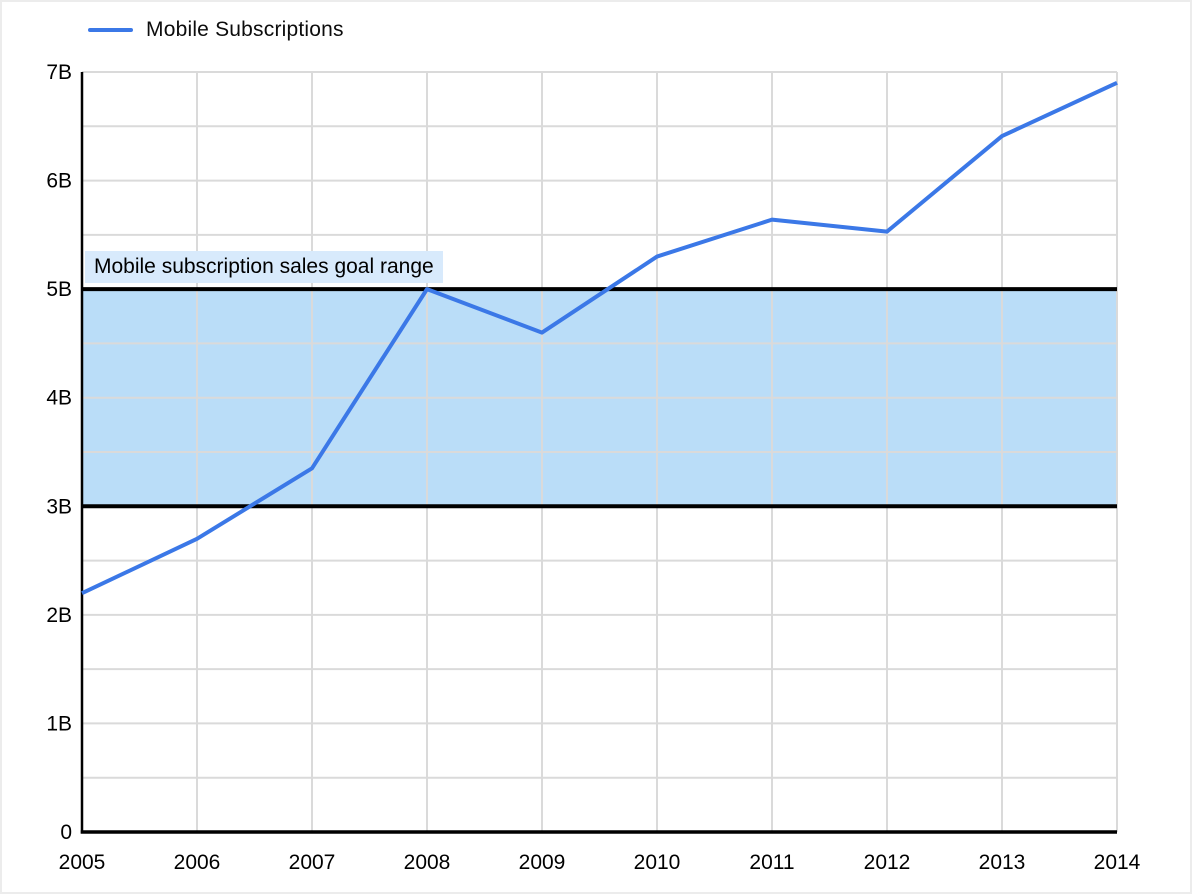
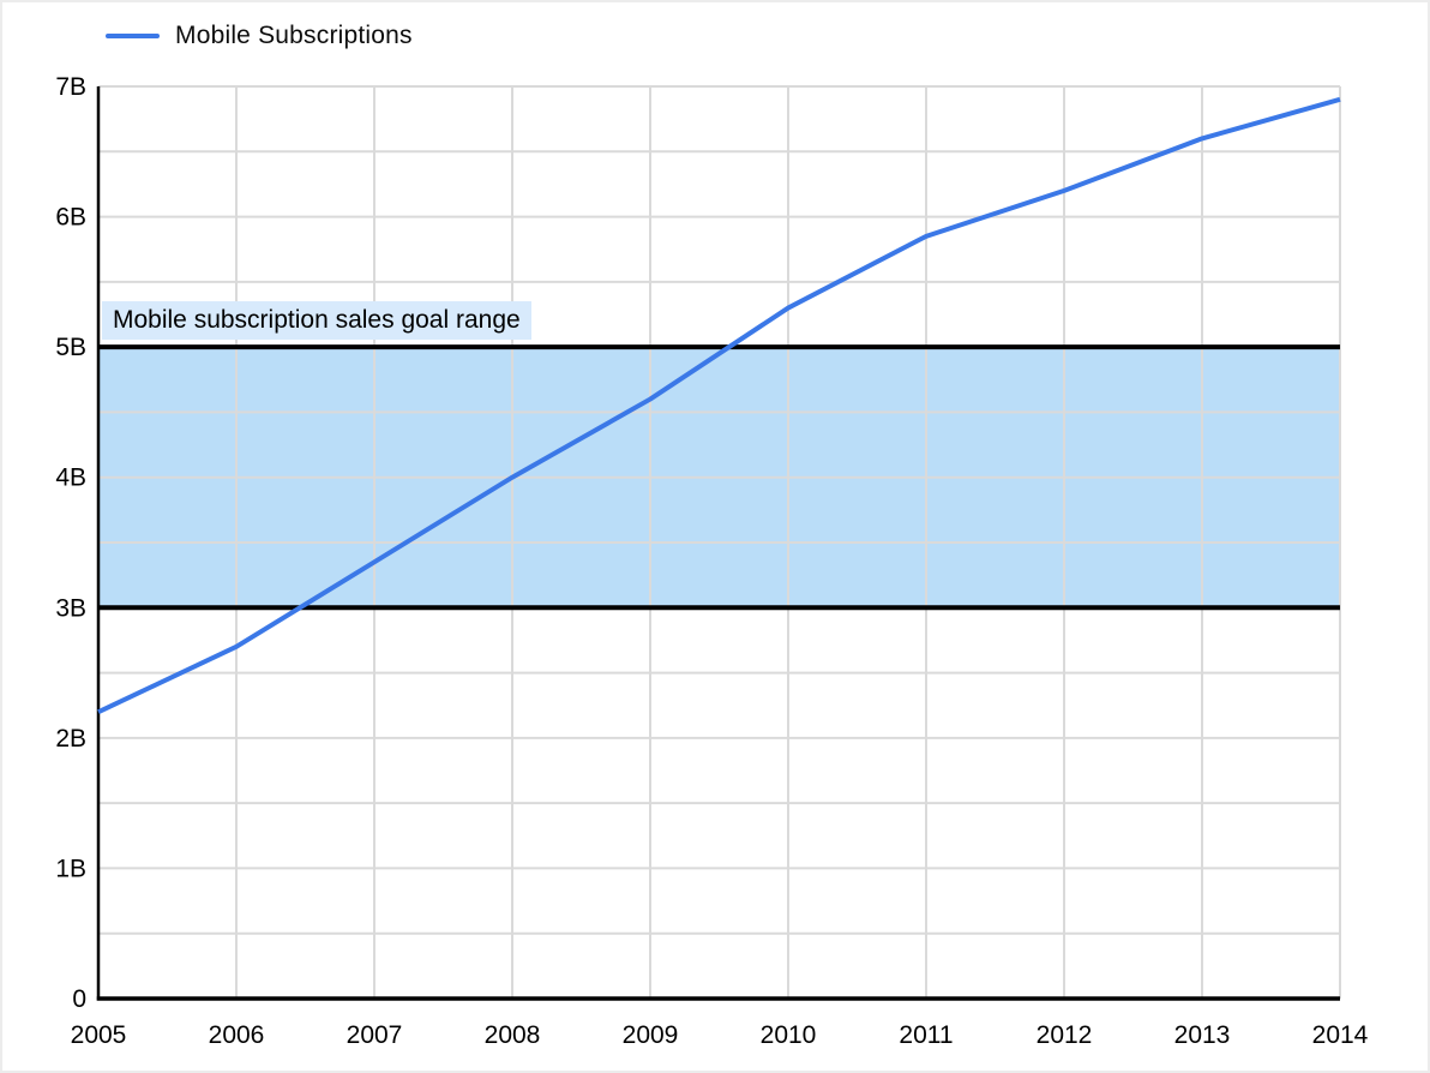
2008: 5.00B -> 4.00B
2011: 5.64B -> 5.85B
2012: 5.53B -> 6.20B
2013: 6.41B -> 6.60B
